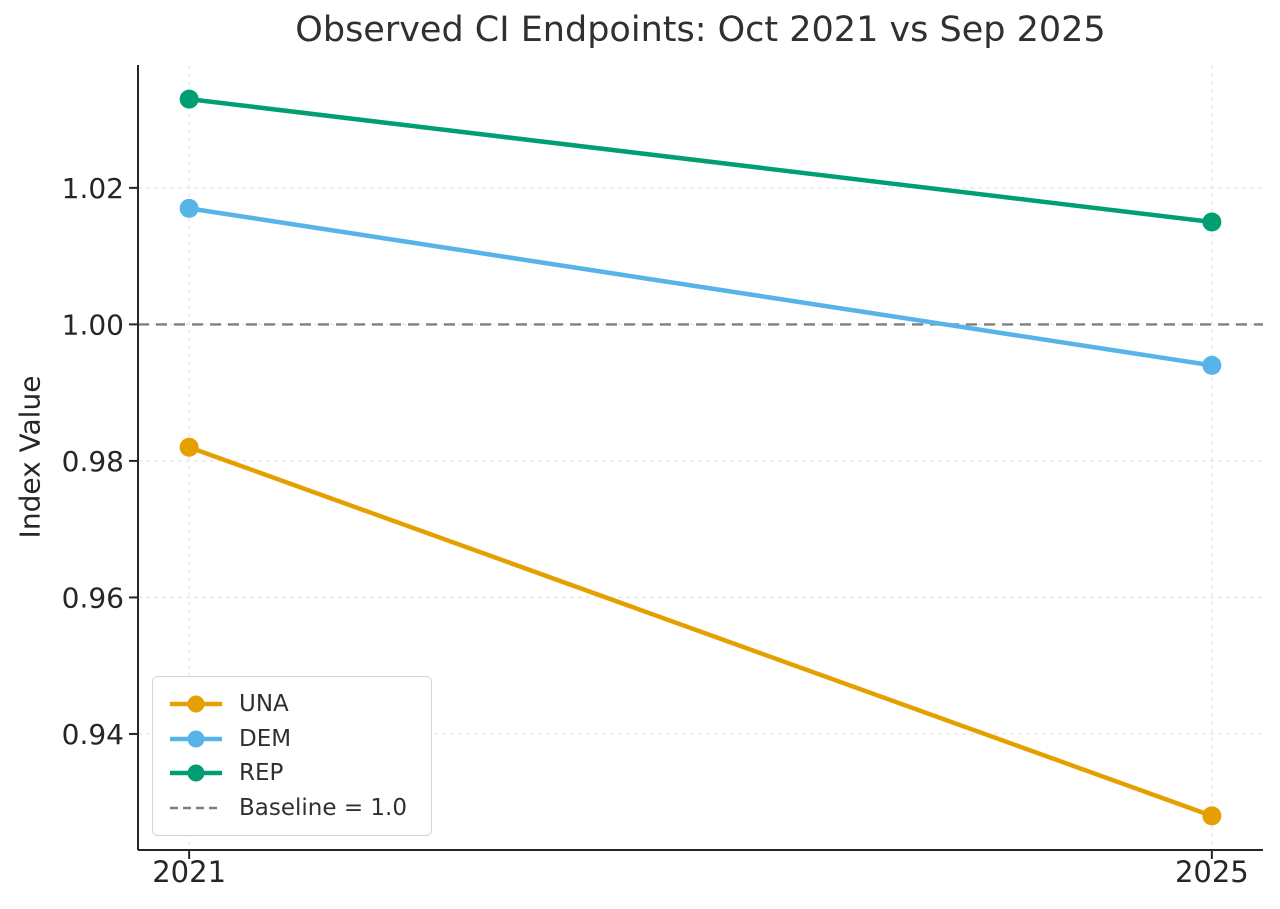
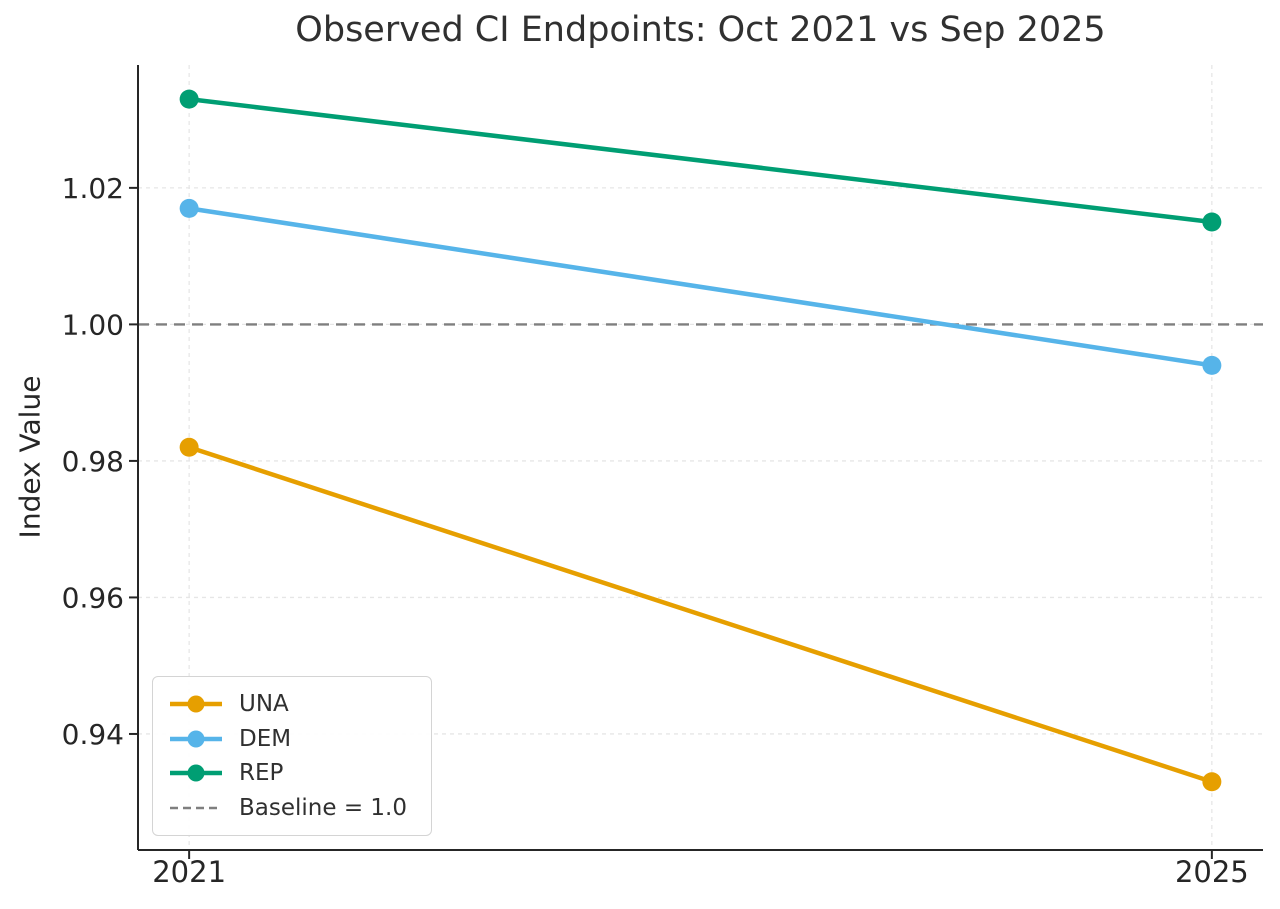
UNA/2025: 0.928 -> 0.933
